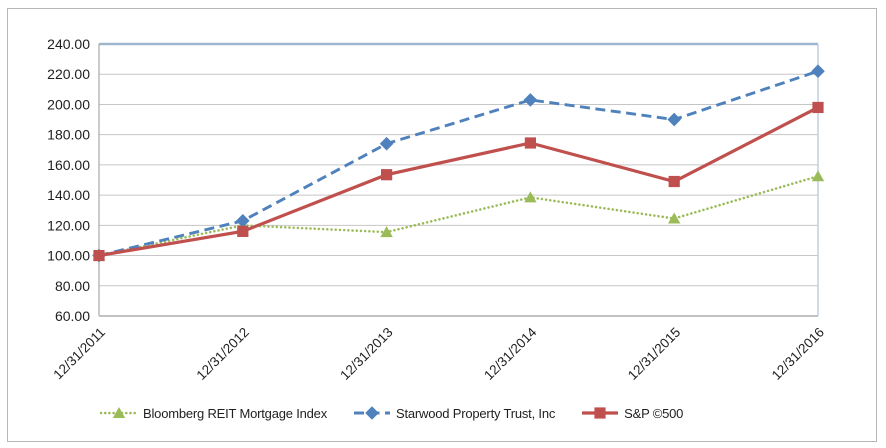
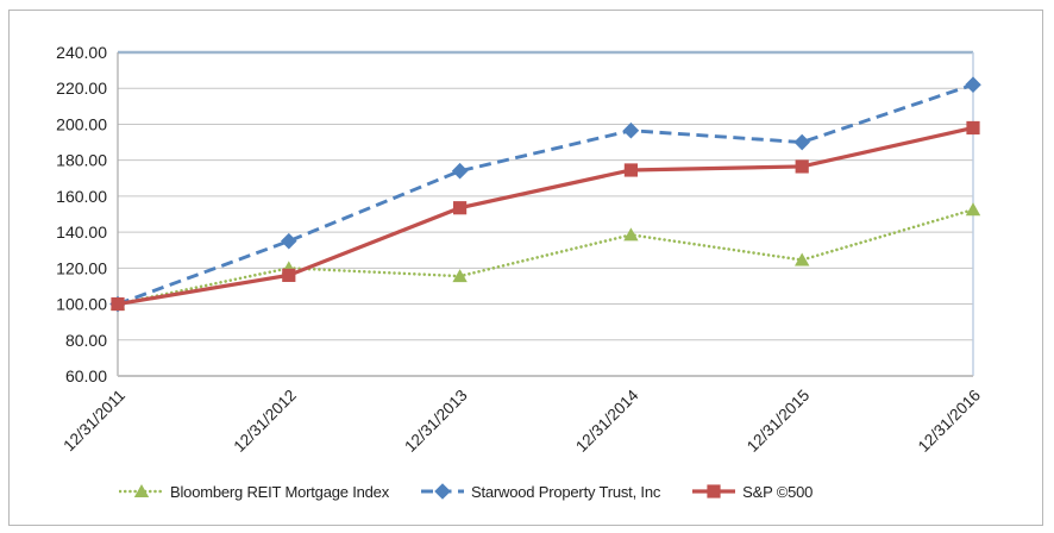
Starwood Property Trust, Inc/12/31/2012: 123 -> 135
Starwood Property Trust, Inc/12/31/2014: 203 -> 196
S&P ©500/12/31/2015: 149 -> 176
